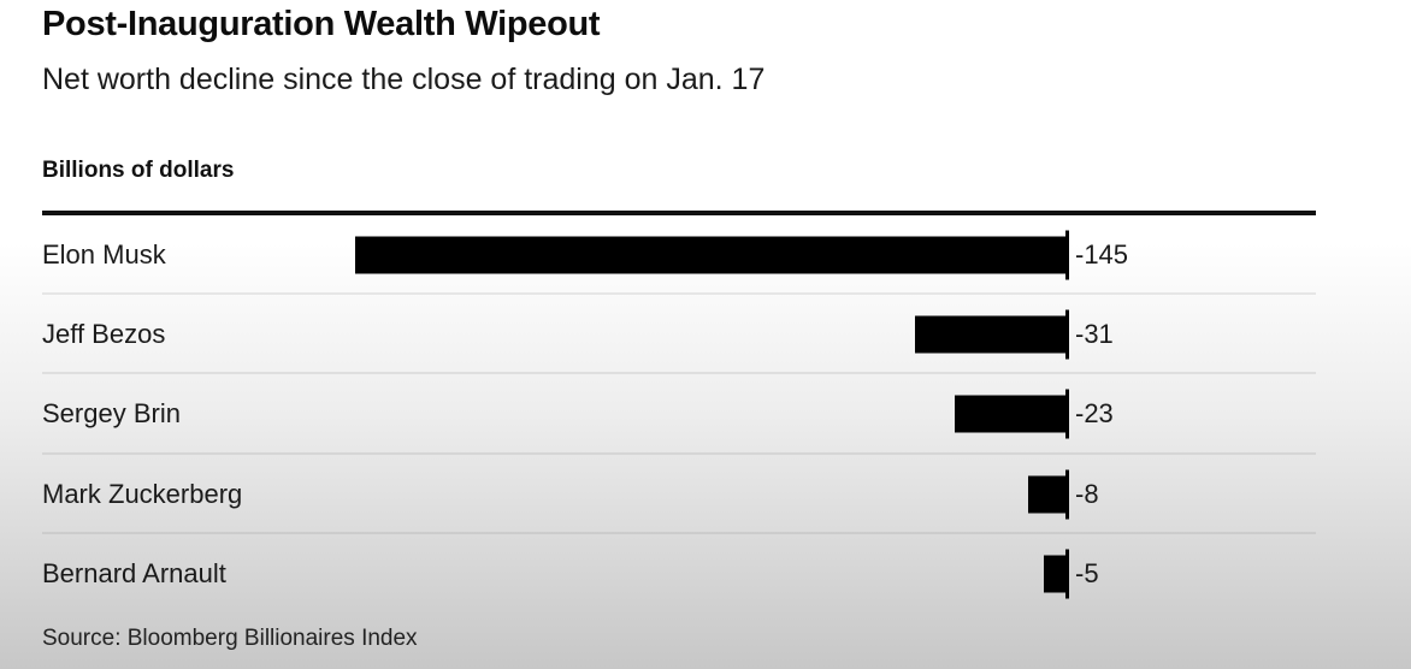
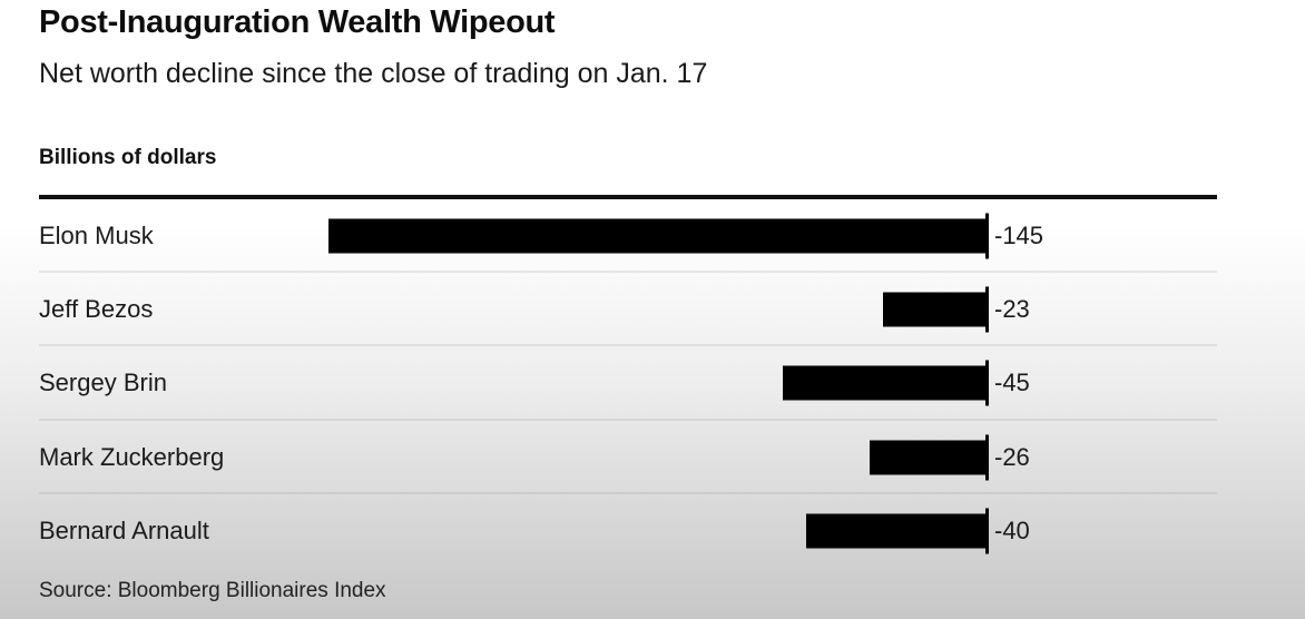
Jeff Bezos: -31 -> -23
Sergey Brin: -23 -> -45
Mark Zuckerberg: -8 -> -26
Bernard Arnault: -5 -> -40
